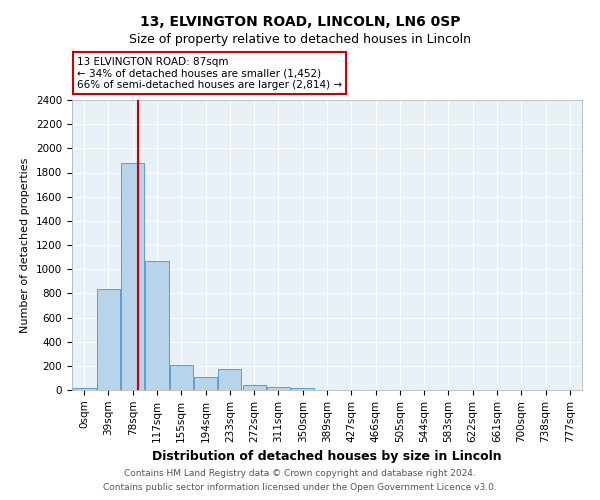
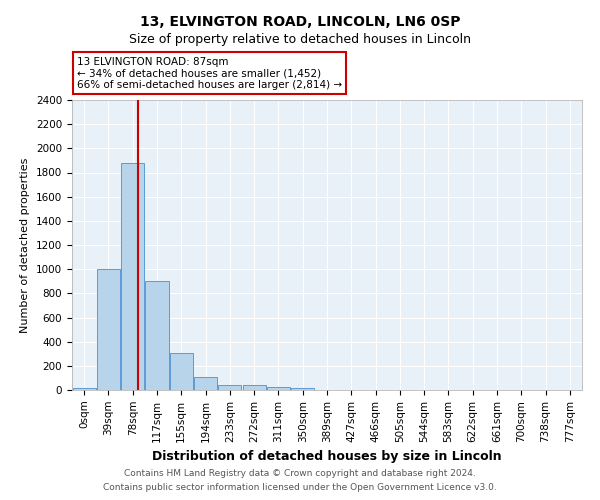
39sqm: 840 -> 1000
117sqm: 1070 -> 900
155sqm: 210 -> 310
233sqm: 170 -> 40
